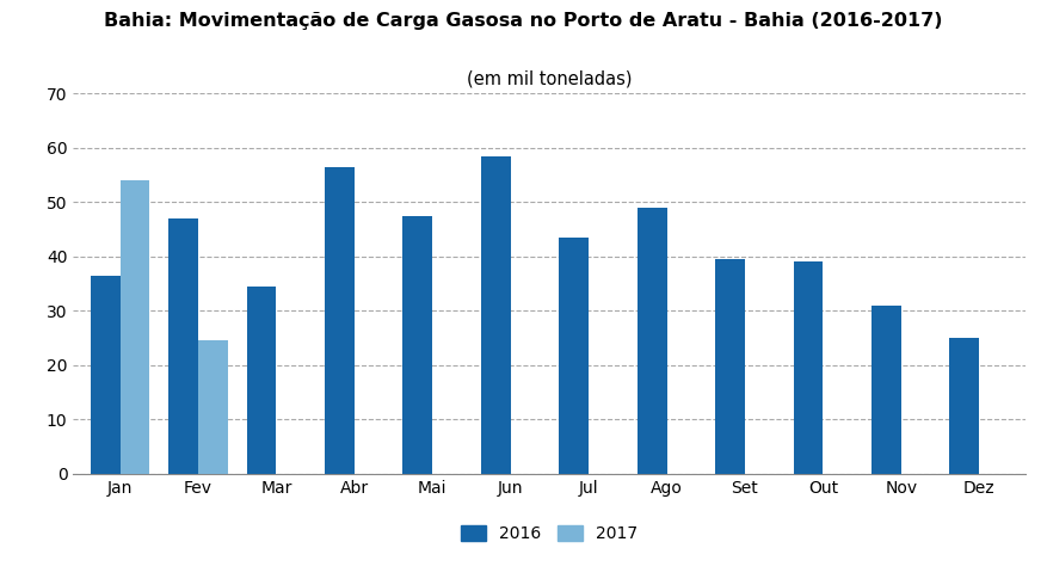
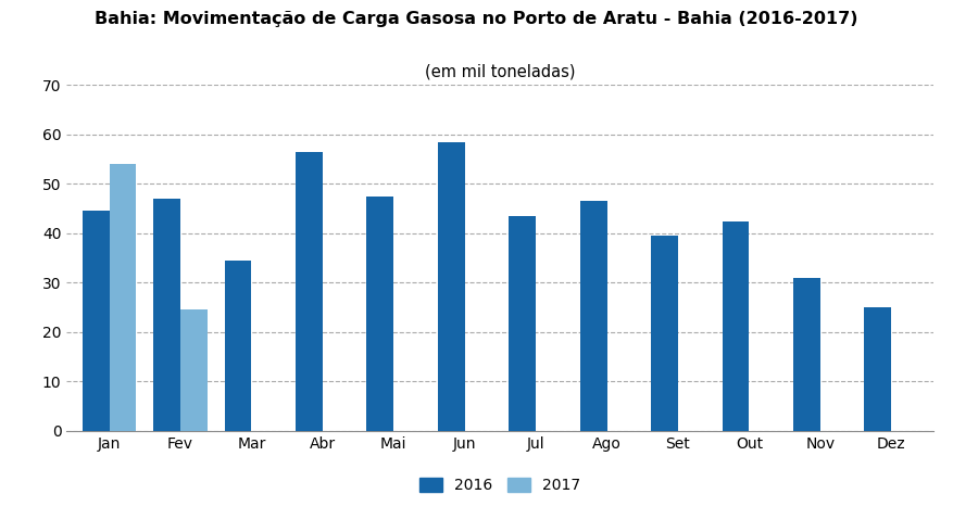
2016/Jan: 36.5 -> 44.5
2016/Ago: 49.0 -> 46.5
2016/Out: 39.0 -> 42.5
